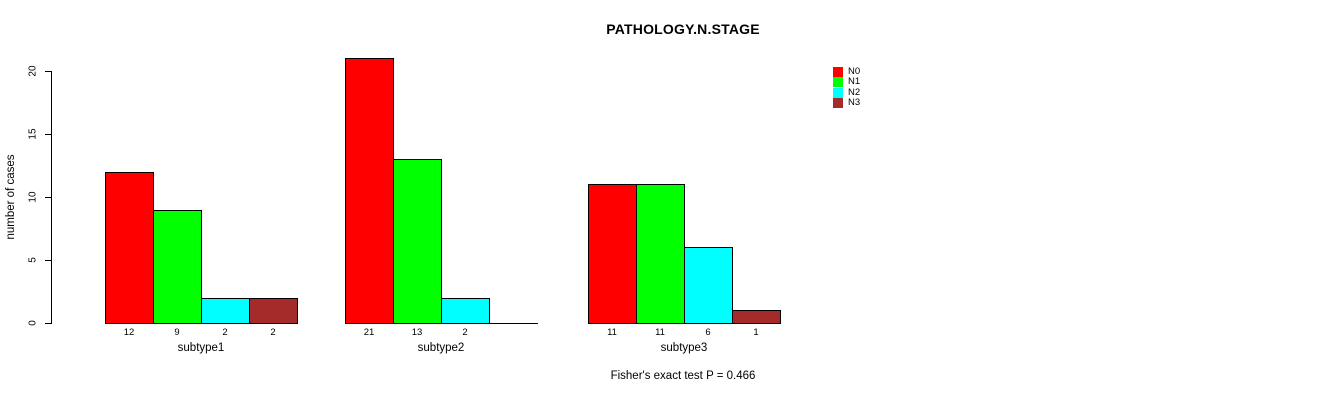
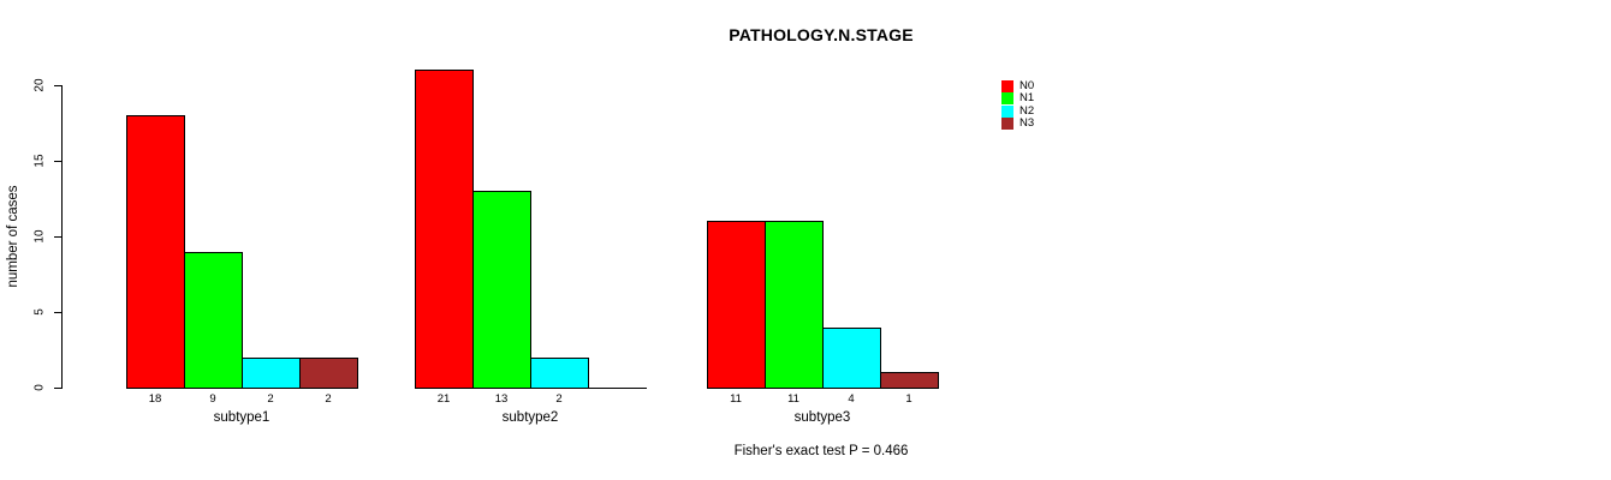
N0/subtype1: 12 -> 18
N2/subtype3: 6 -> 4
